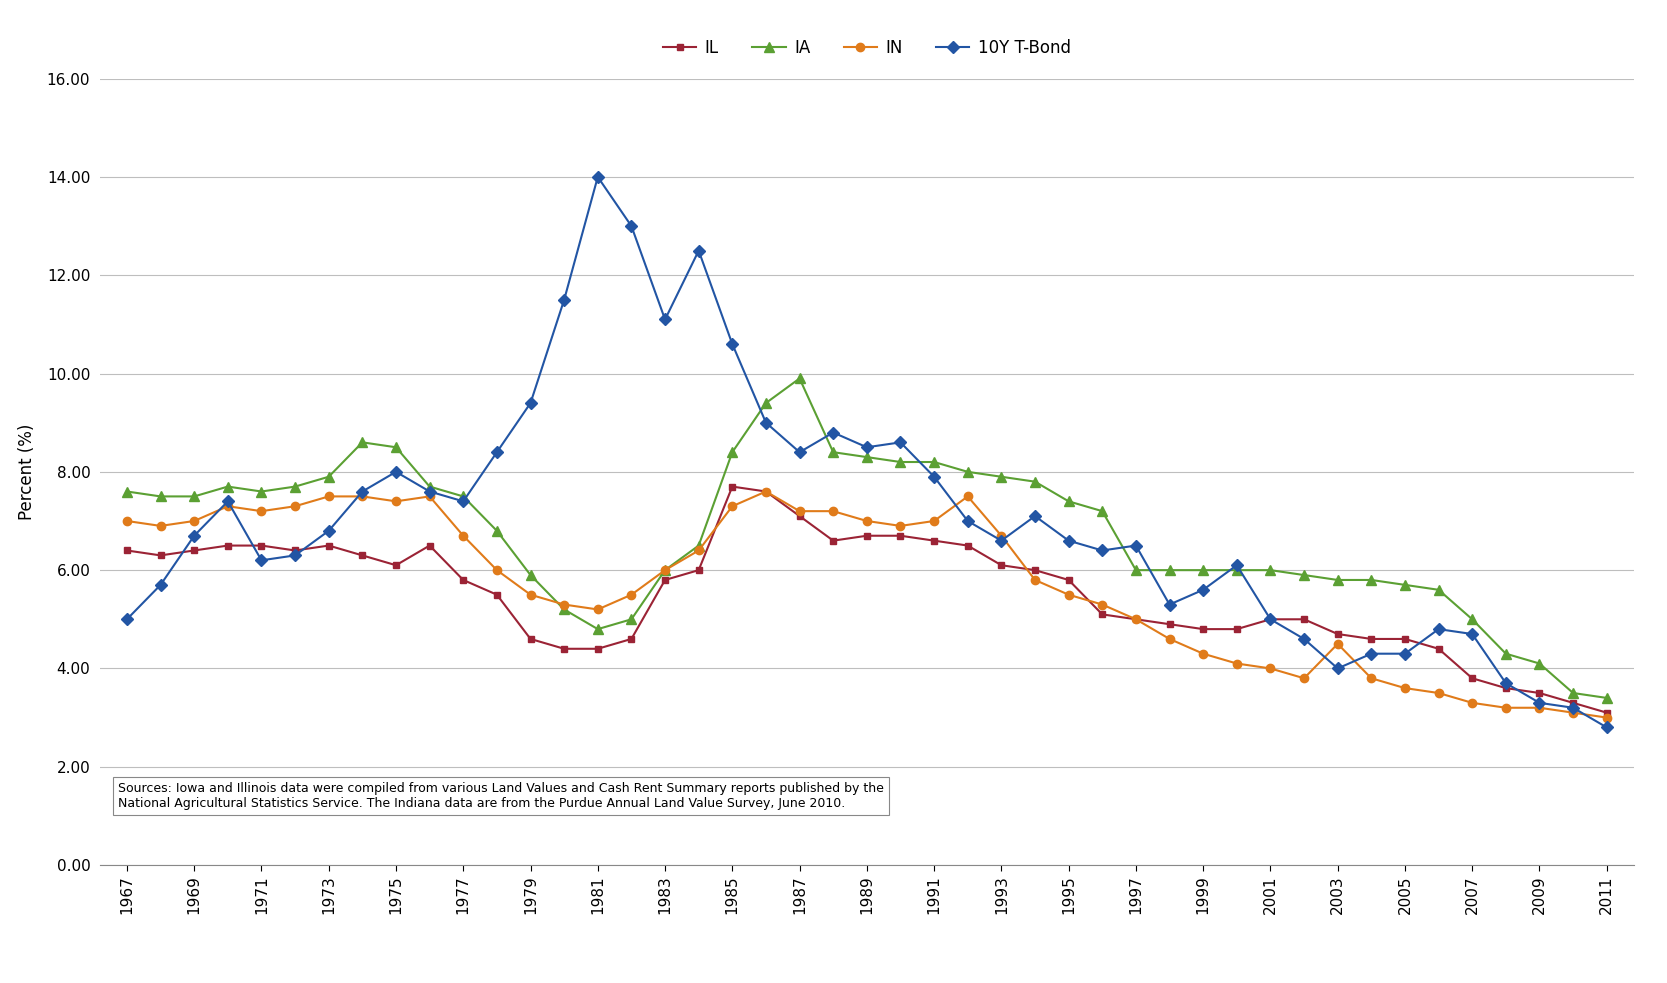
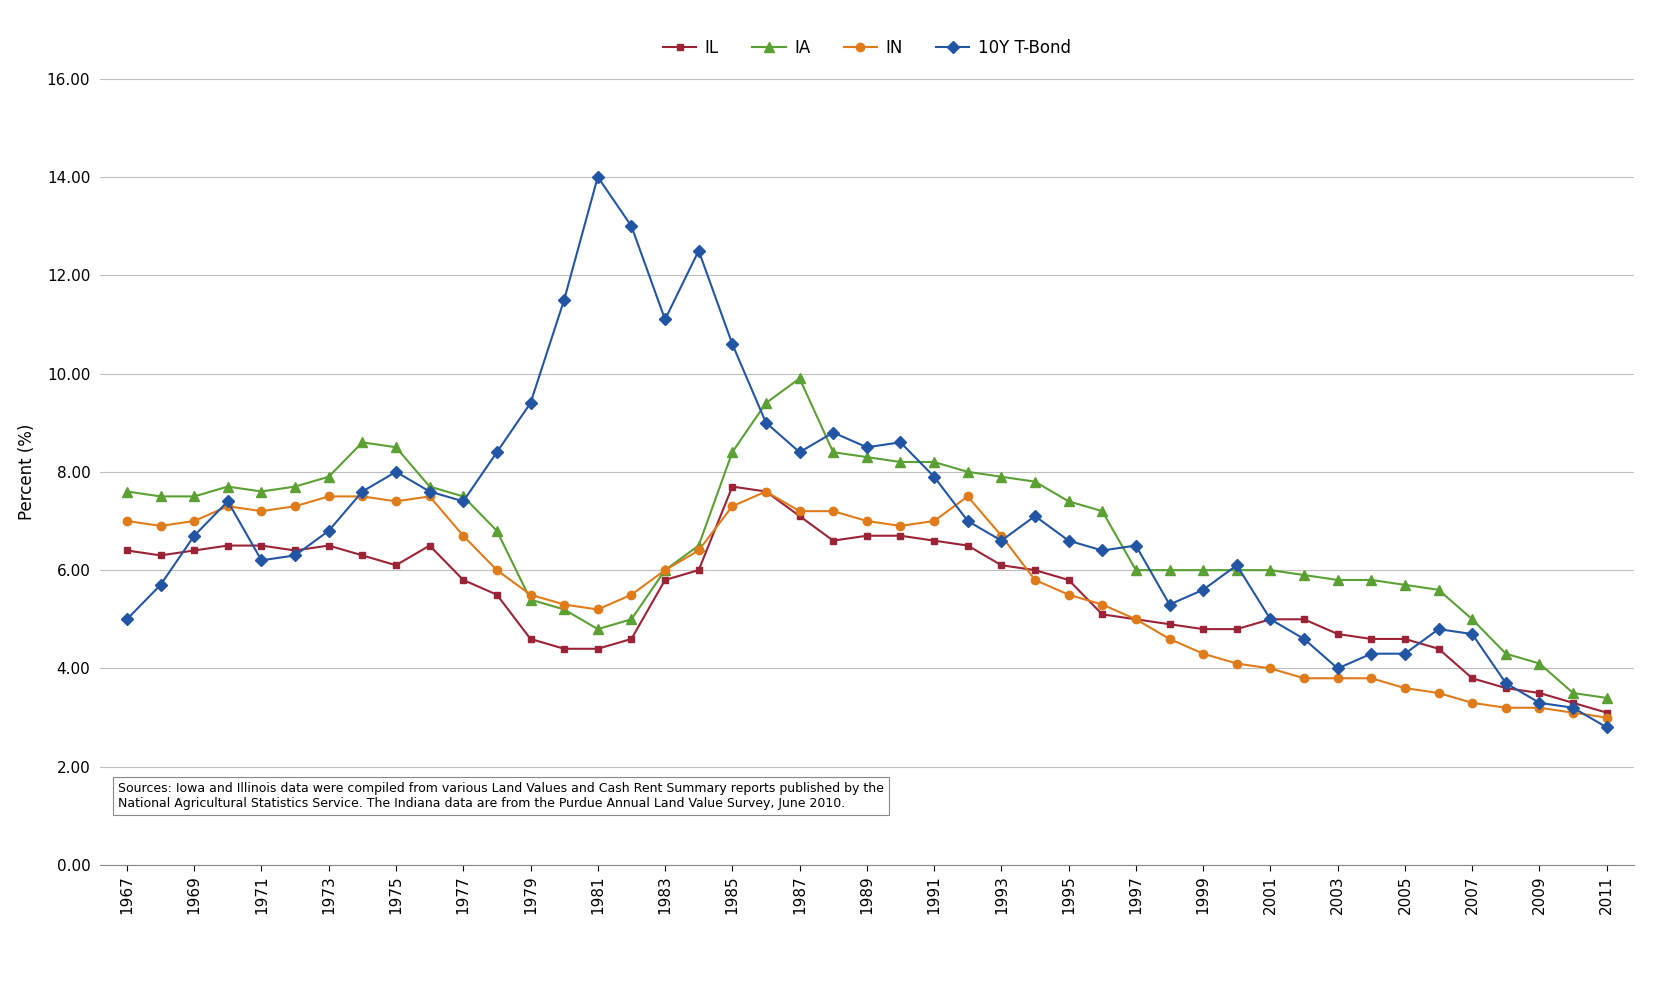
IA/1979: 5.9 -> 5.4
IN/2003: 4.5 -> 3.8
